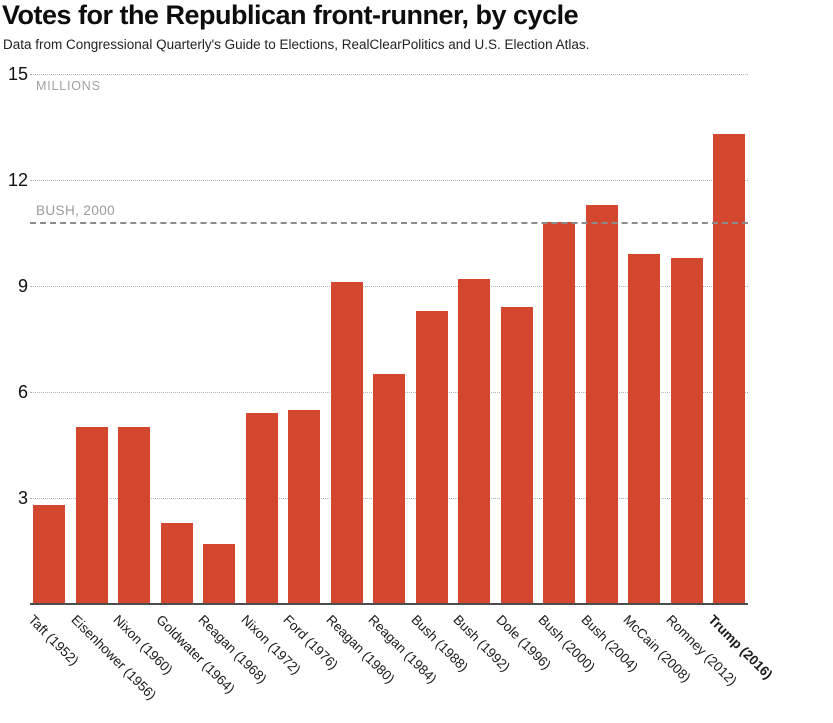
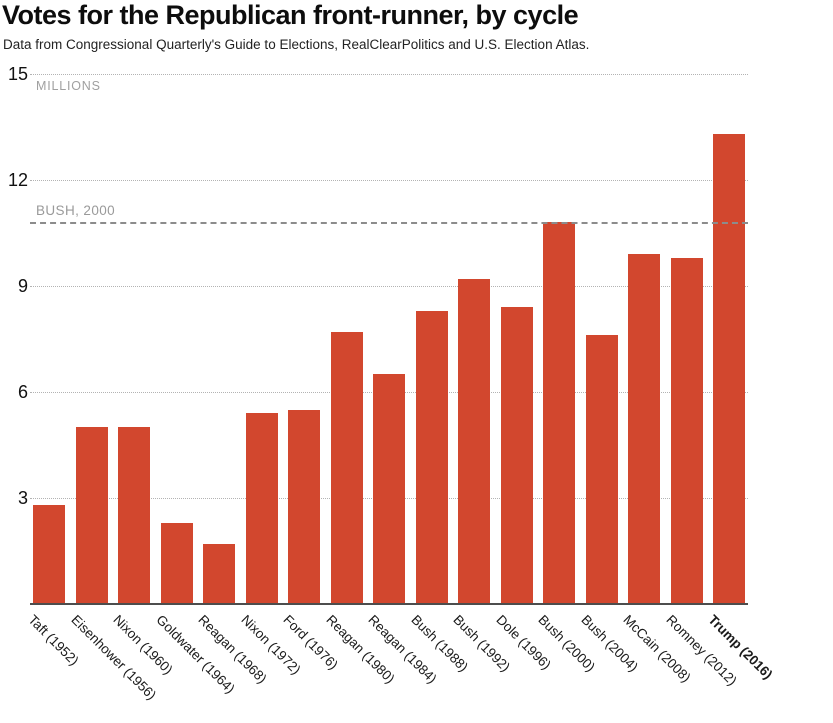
Reagan (1980): 9.1 -> 7.7
Bush (2004): 11.3 -> 7.6
